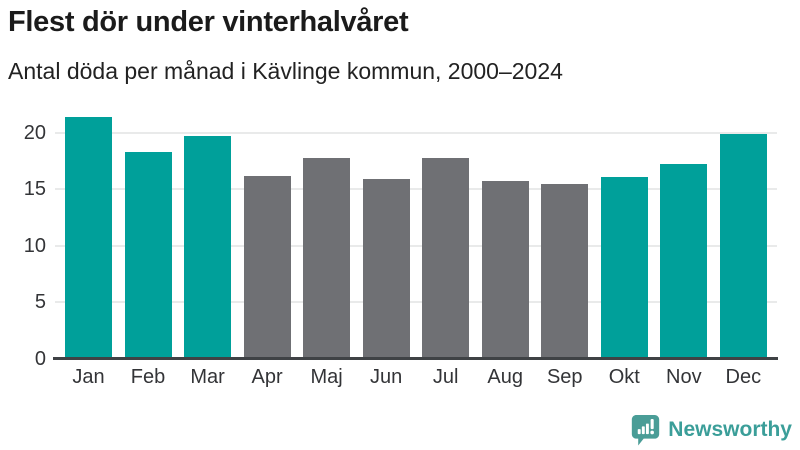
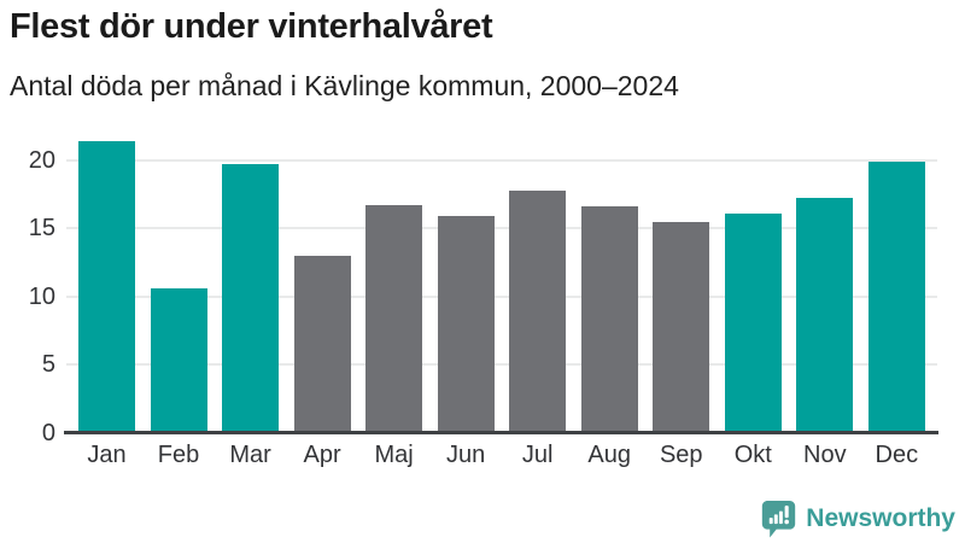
Feb: 18.3 -> 10.6
Apr: 16.2 -> 13.0
Maj: 17.8 -> 16.7
Aug: 15.7 -> 16.6
